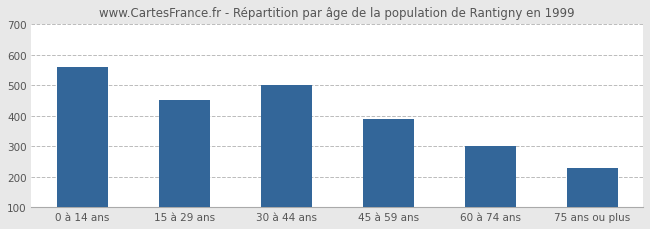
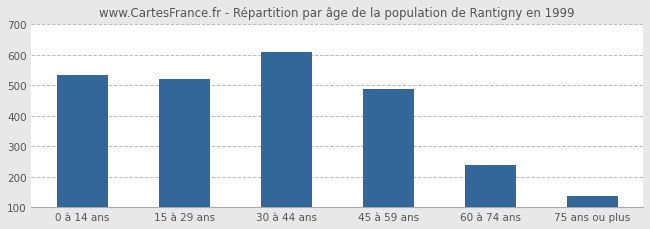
0 à 14 ans: 560 -> 535
15 à 29 ans: 450 -> 522
30 à 44 ans: 500 -> 610
45 à 59 ans: 390 -> 487
60 à 74 ans: 300 -> 239
75 ans ou plus: 230 -> 138
